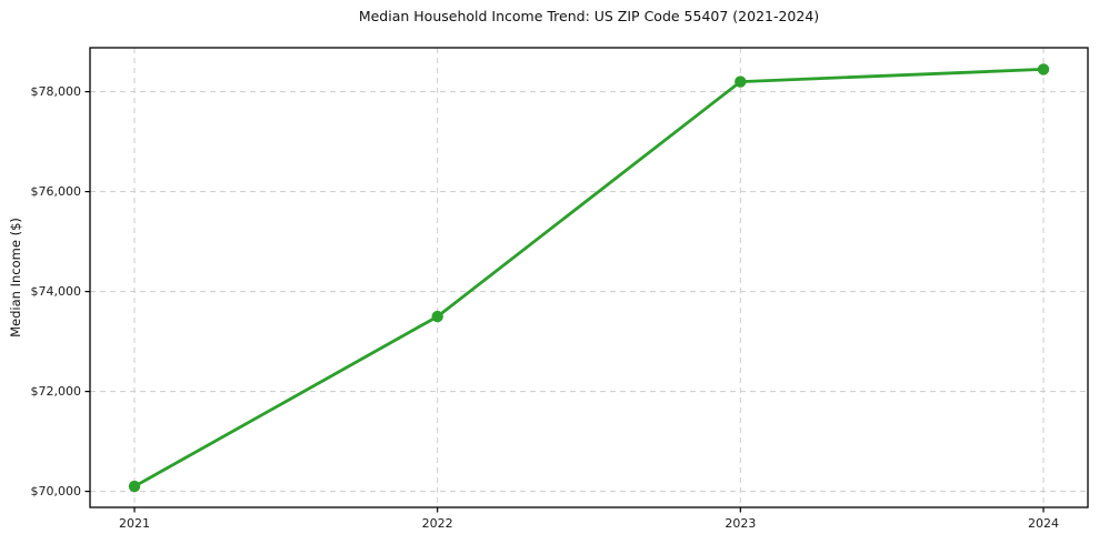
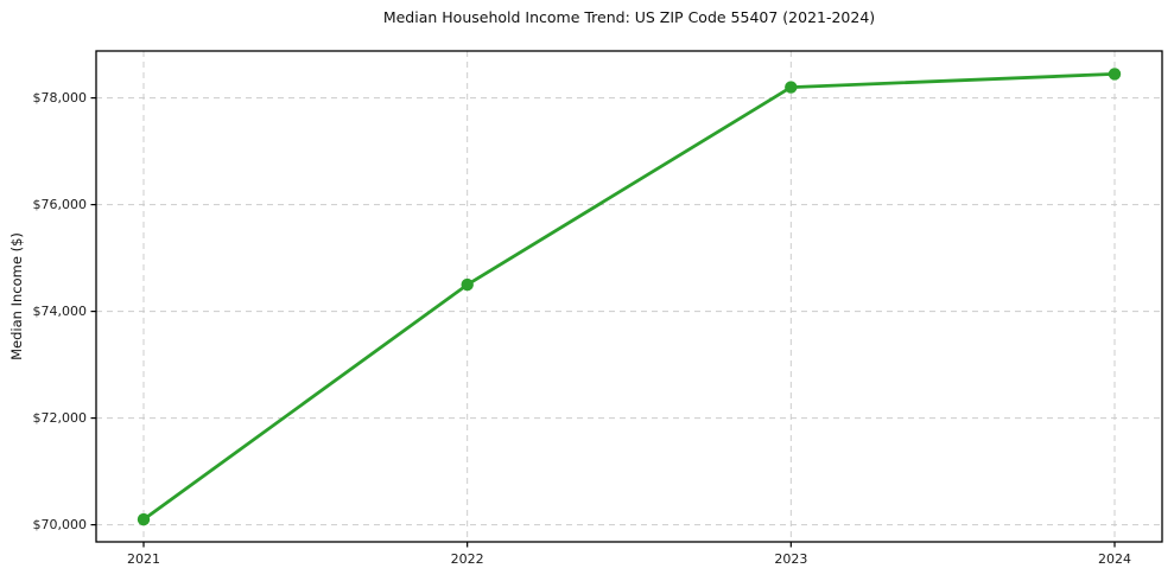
2022: $73500 -> $74500
